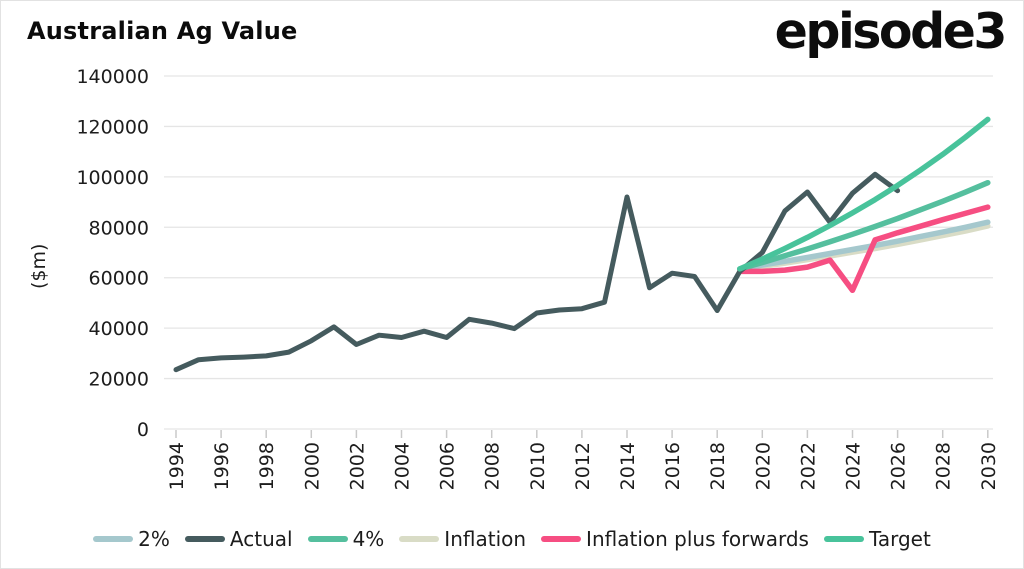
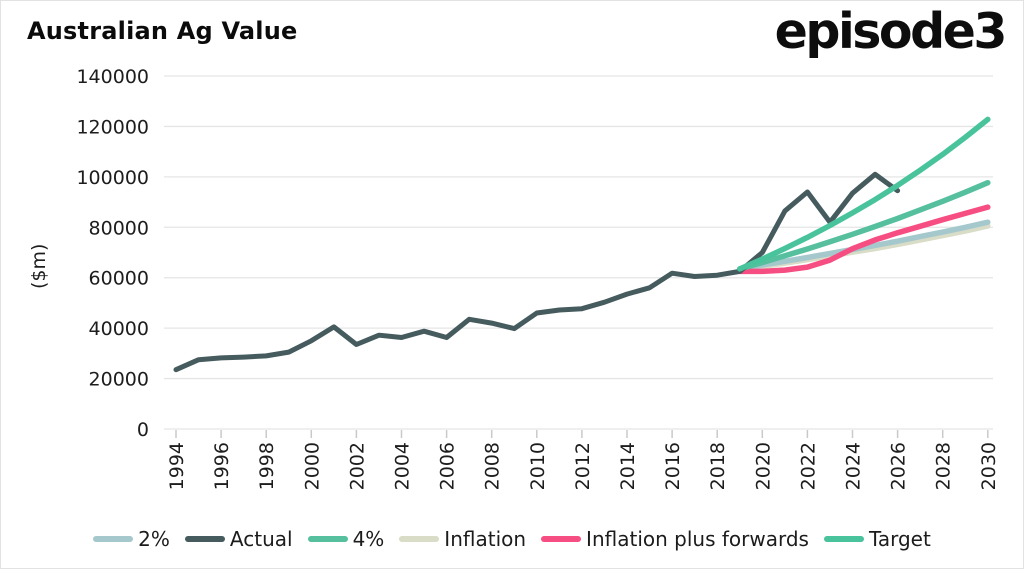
Actual/2014: 92000 -> 54000
Actual/2018: 47000 -> 61000
Inflation plus forwards/2024: 55000 -> 72000
